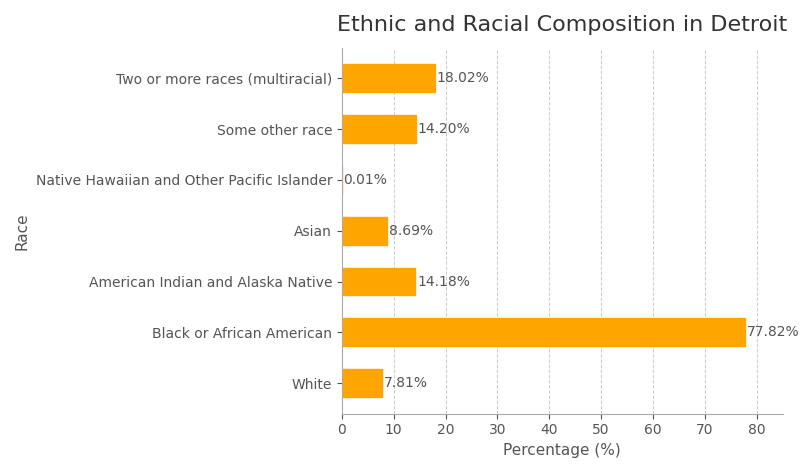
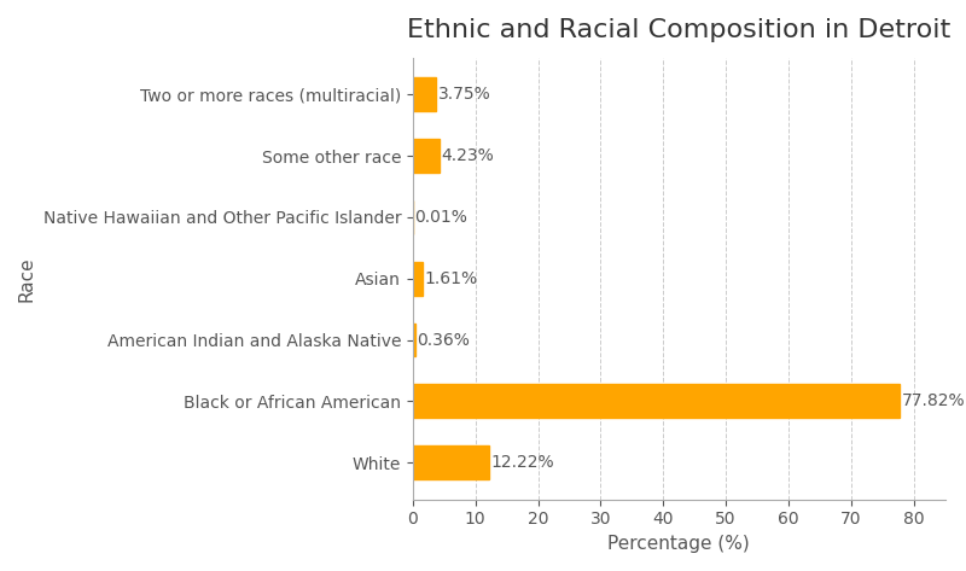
Two or more races (multiracial): 18.02% -> 3.75%
Some other race: 14.20% -> 4.23%
Asian: 8.69% -> 1.61%
American Indian and Alaska Native: 14.18% -> 0.36%
White: 7.81% -> 12.22%
